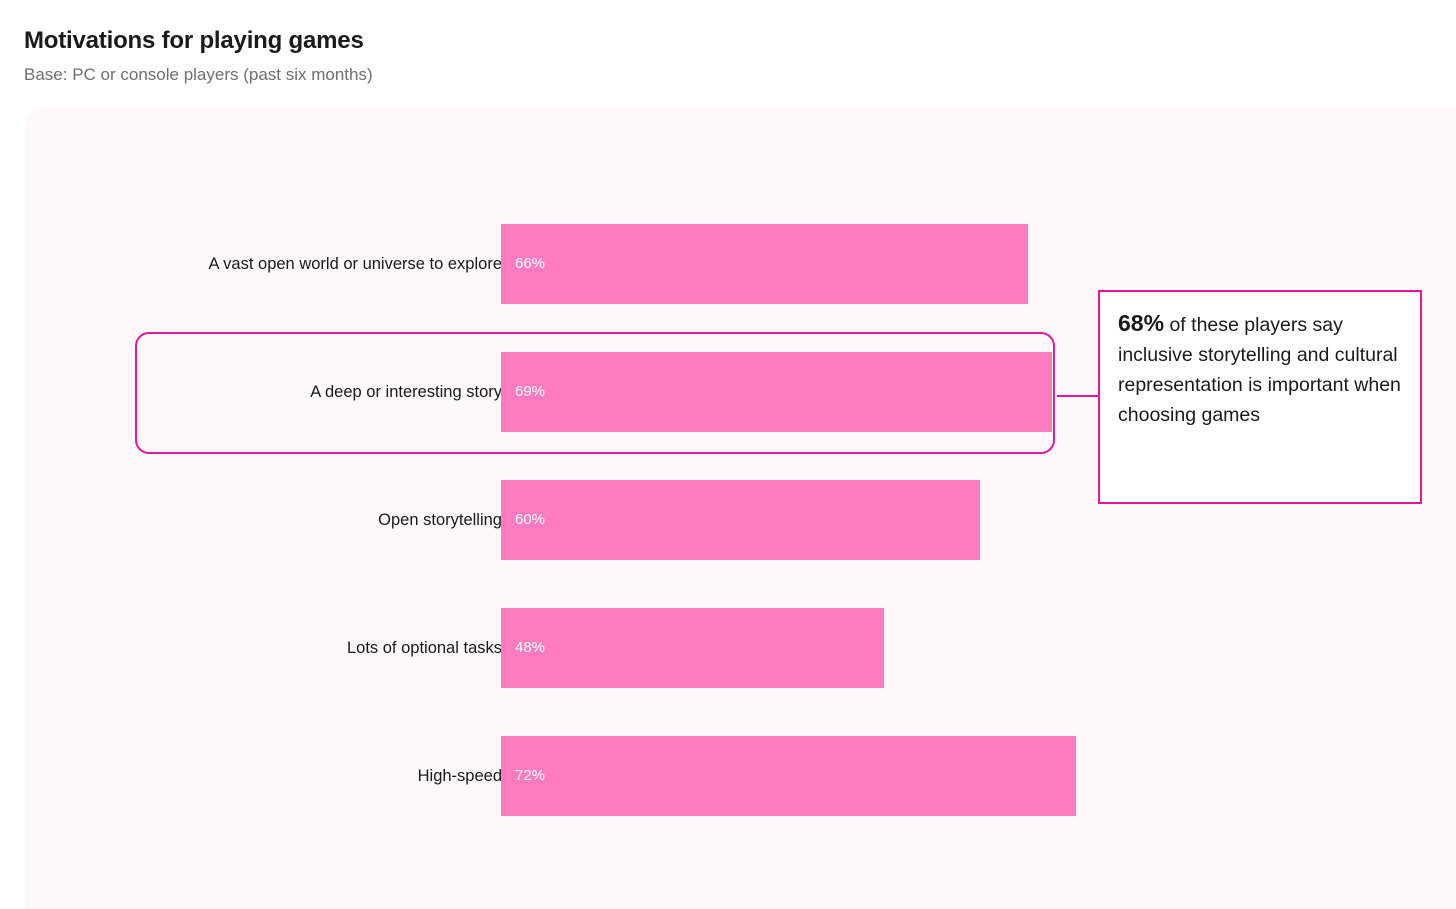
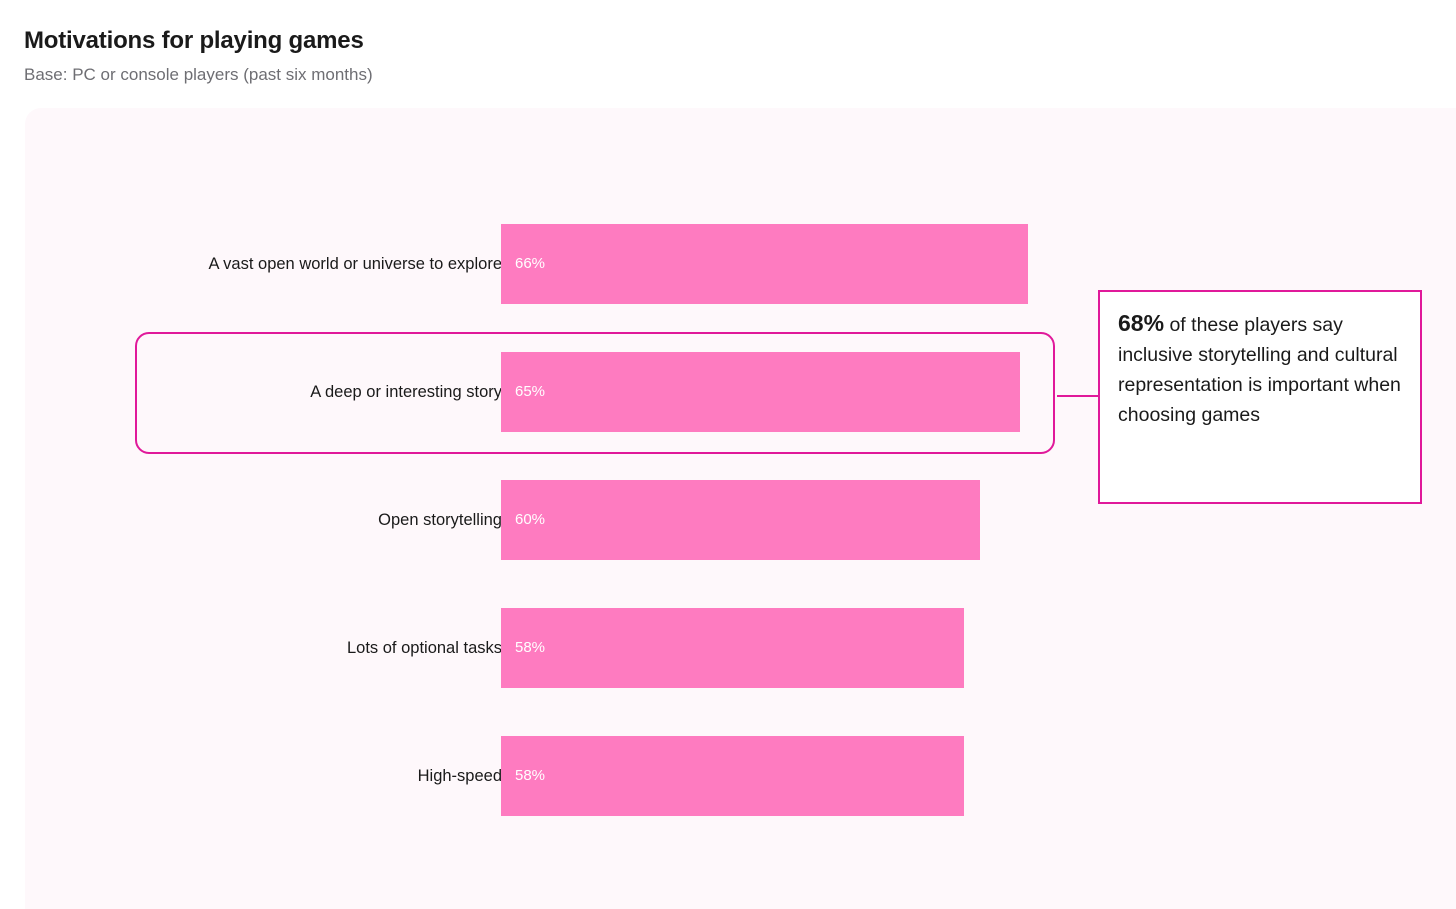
A deep or interesting story: 69% -> 65%
Lots of optional tasks: 48% -> 58%
High-speed: 72% -> 58%
